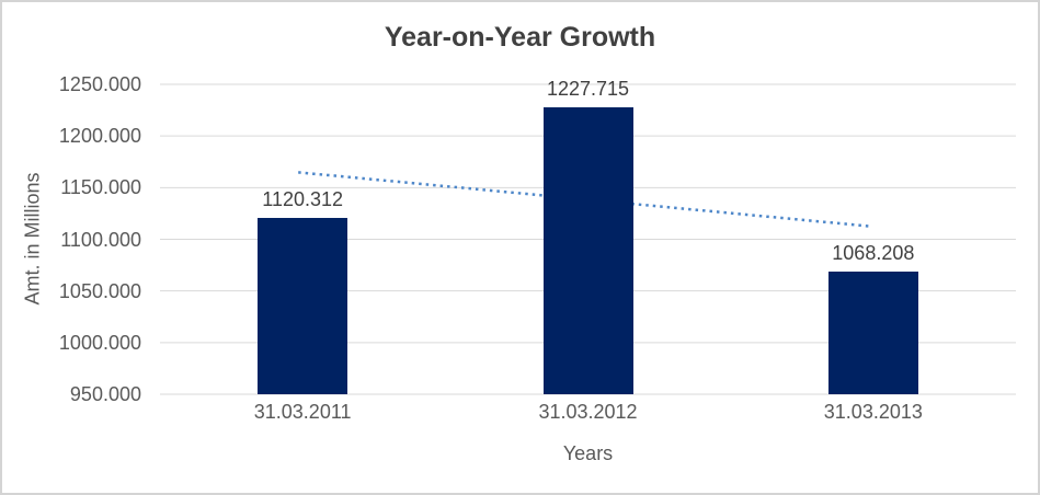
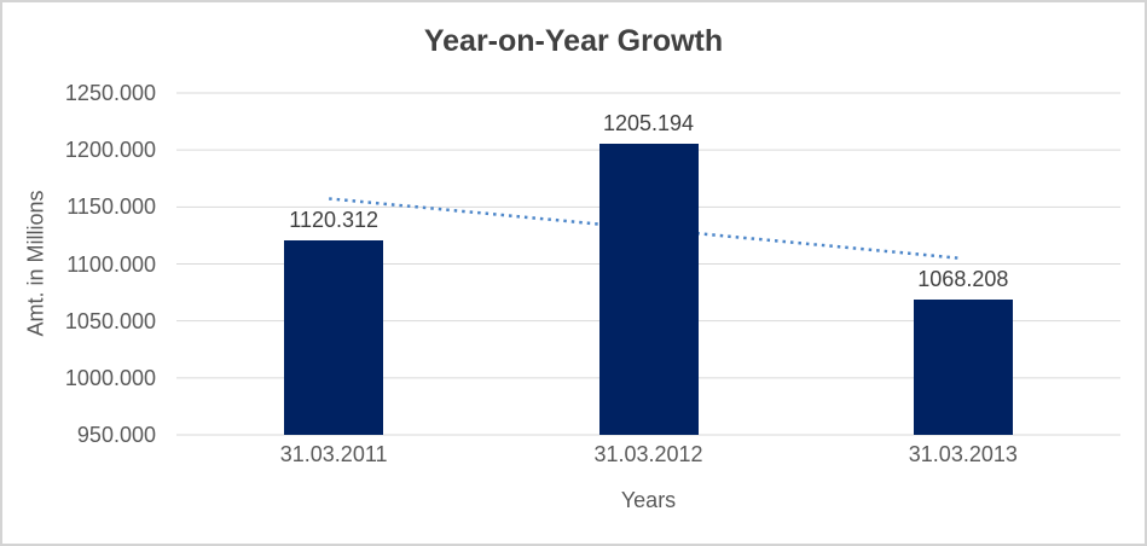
31.03.2012: 1227.715 -> 1205.194
